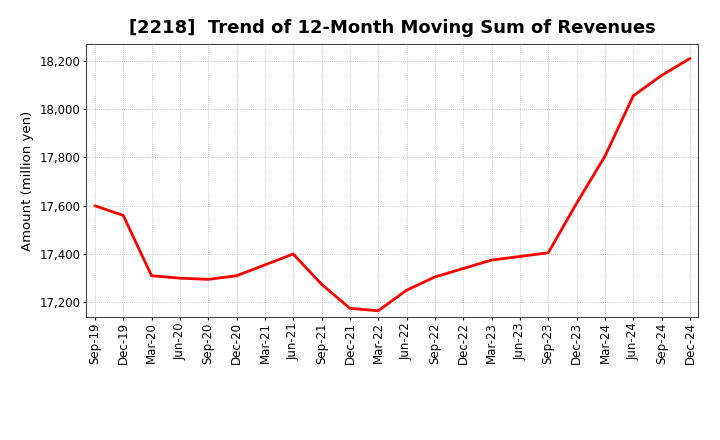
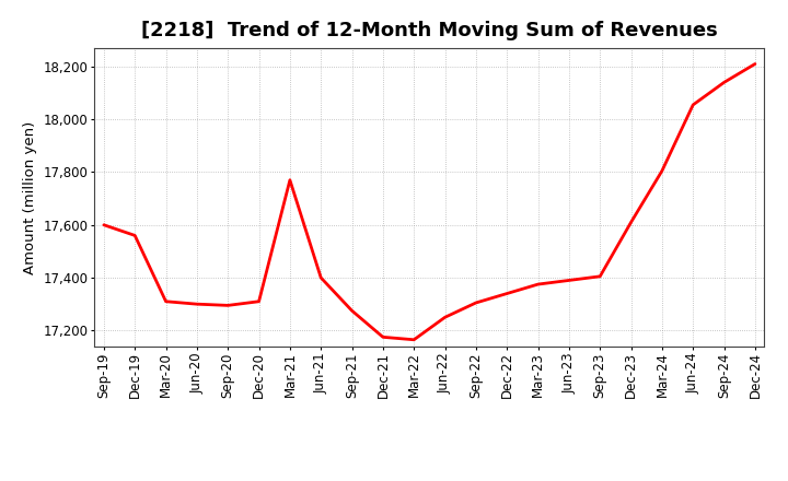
Mar-21: 17,355 -> 17,770
